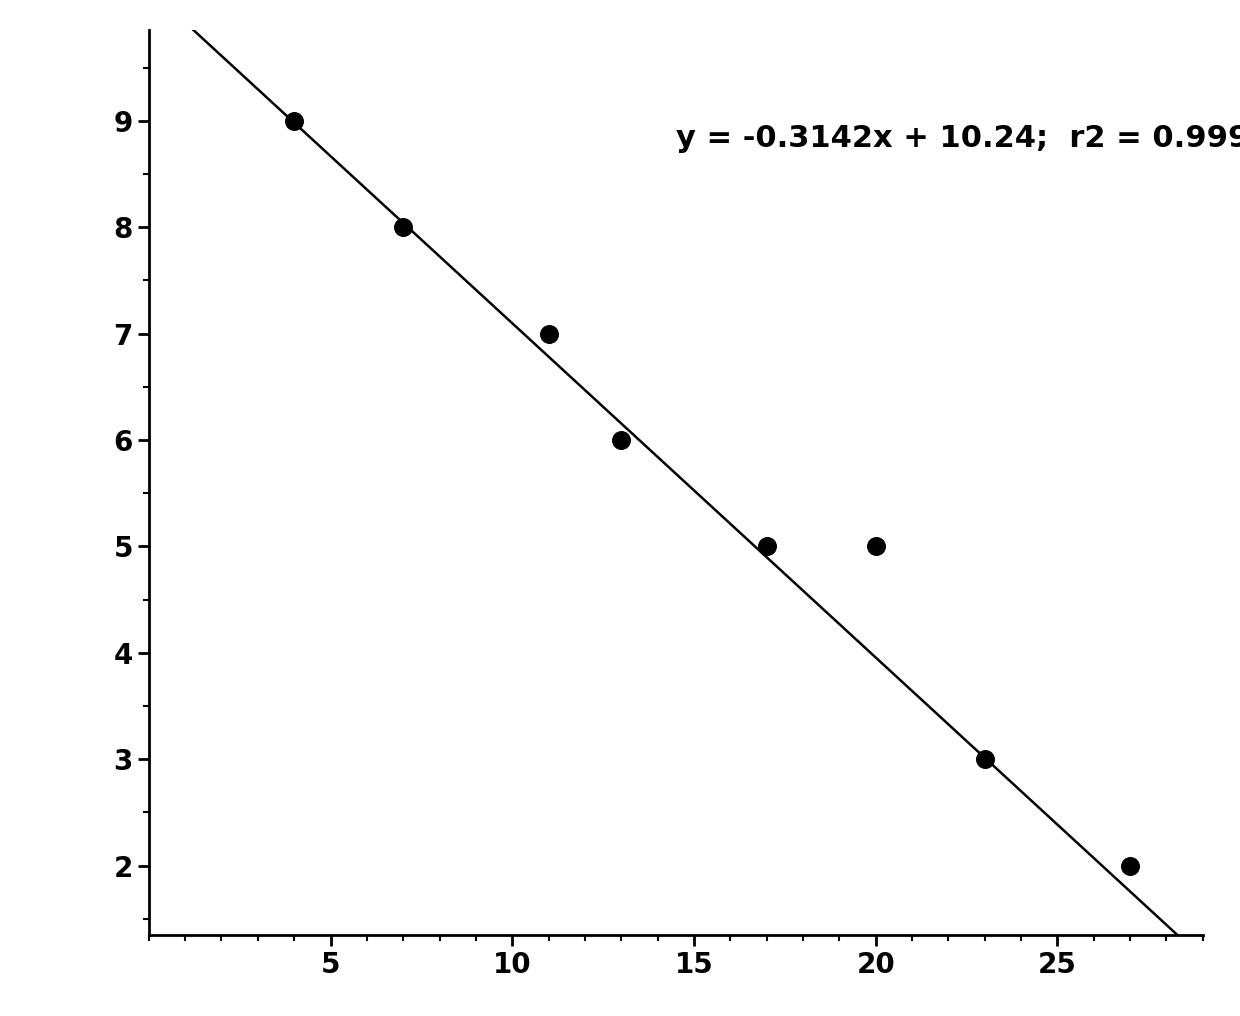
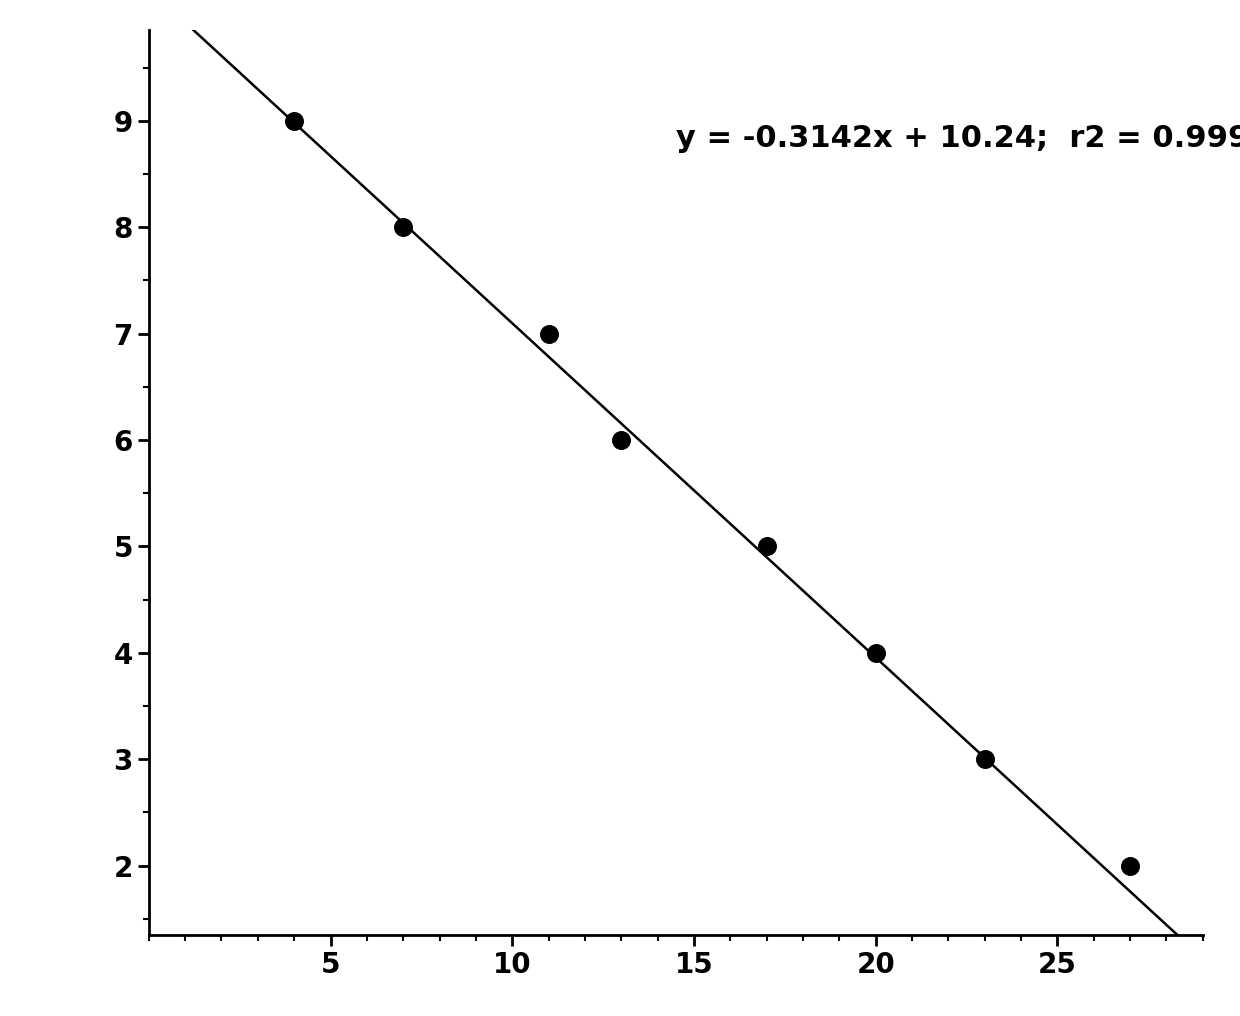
20: 5 -> 4
